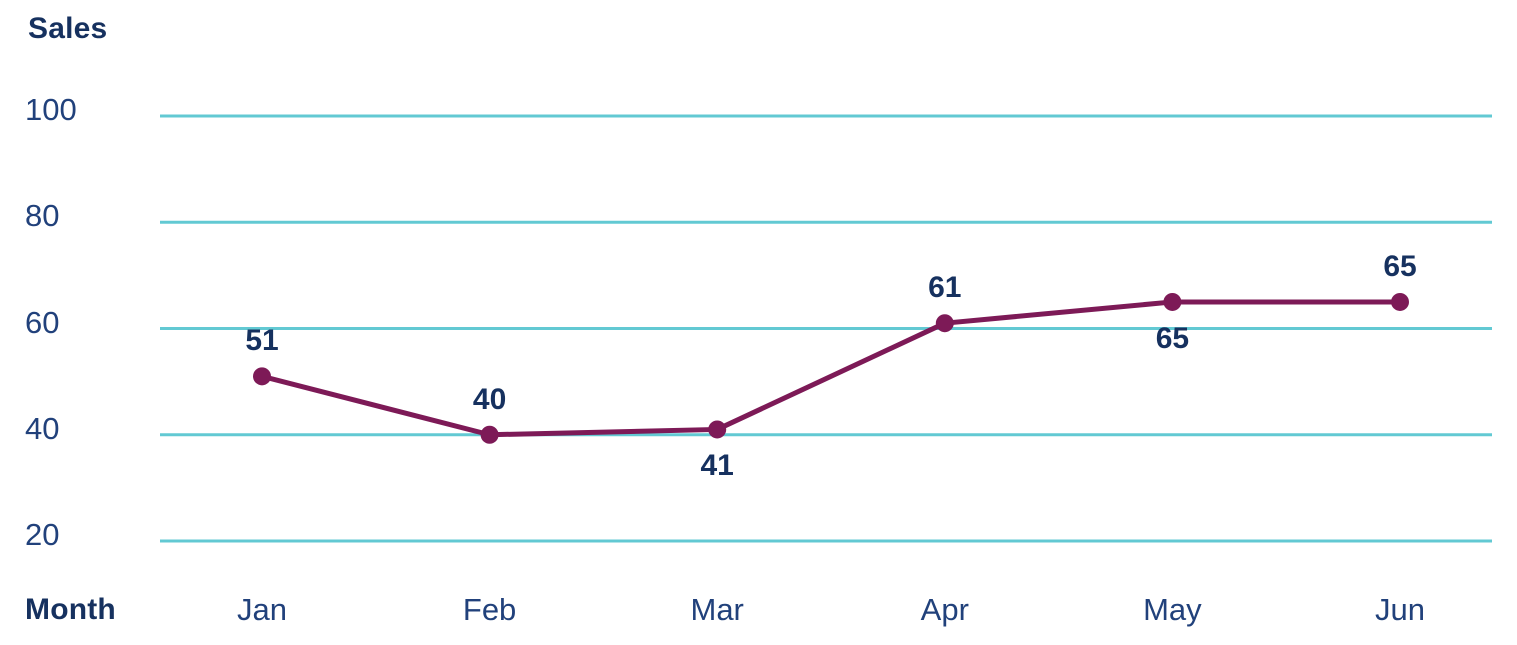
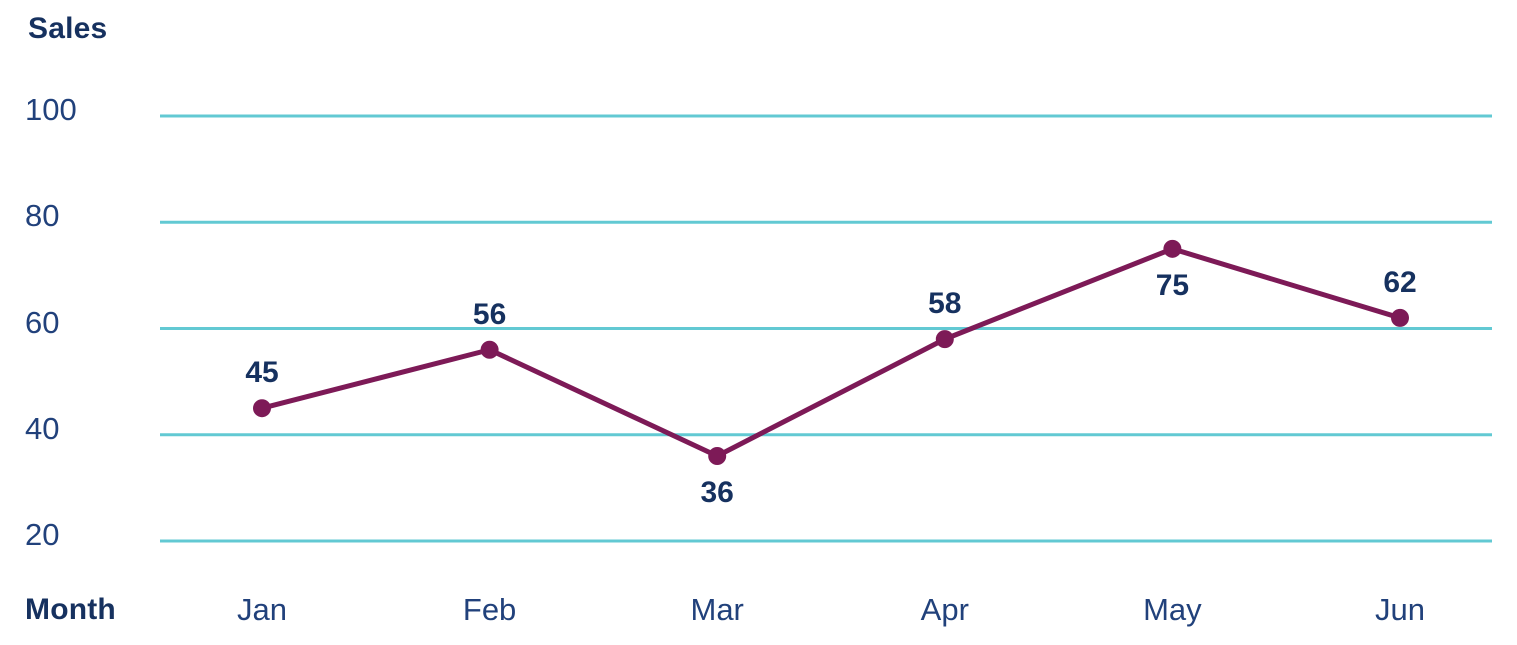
Jan: 51 -> 45
Feb: 40 -> 56
Mar: 41 -> 36
Apr: 61 -> 58
May: 65 -> 75
Jun: 65 -> 62
